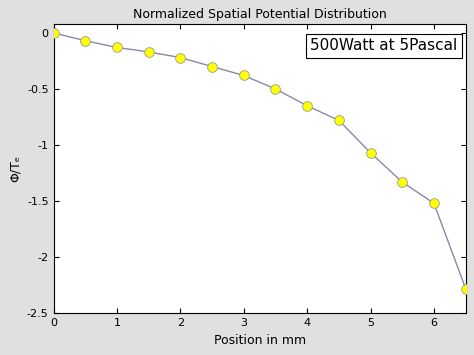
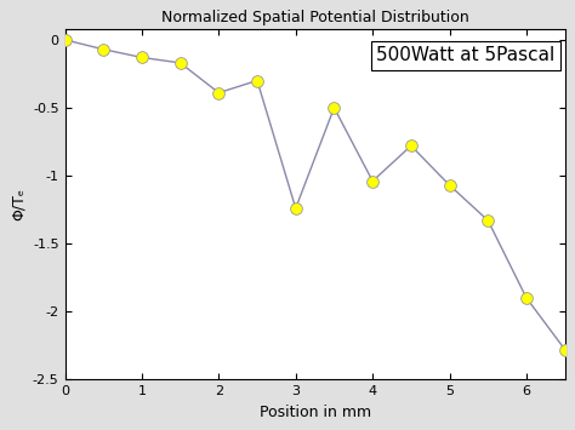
2: -0.22 -> -0.39
3: -0.38 -> -1.24
4: -0.65 -> -1.04
6: -1.52 -> -1.90
